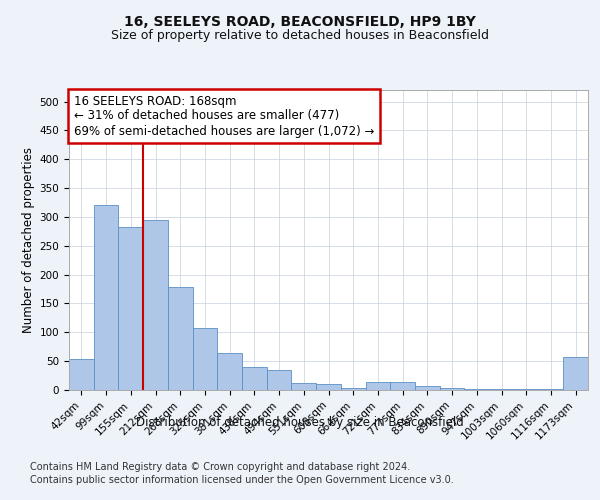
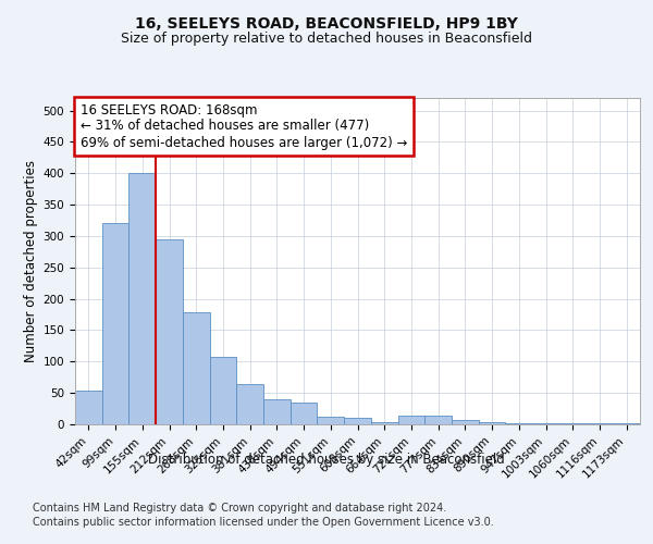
155sqm: 282 -> 400
1173sqm: 58 -> 2
